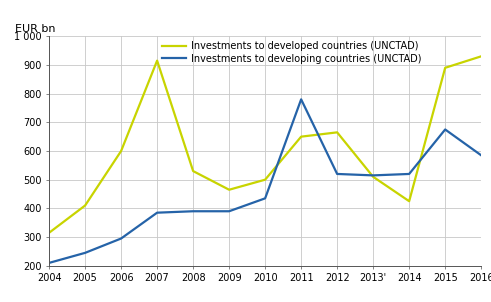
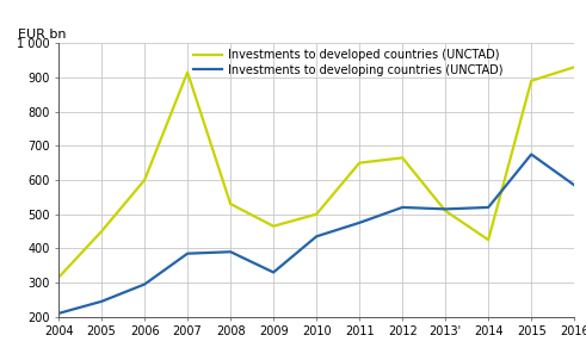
Investments to developed countries (UNCTAD)/2005: 410 -> 450
Investments to developing countries (UNCTAD)/2009: 390 -> 330
Investments to developing countries (UNCTAD)/2011: 780 -> 475
